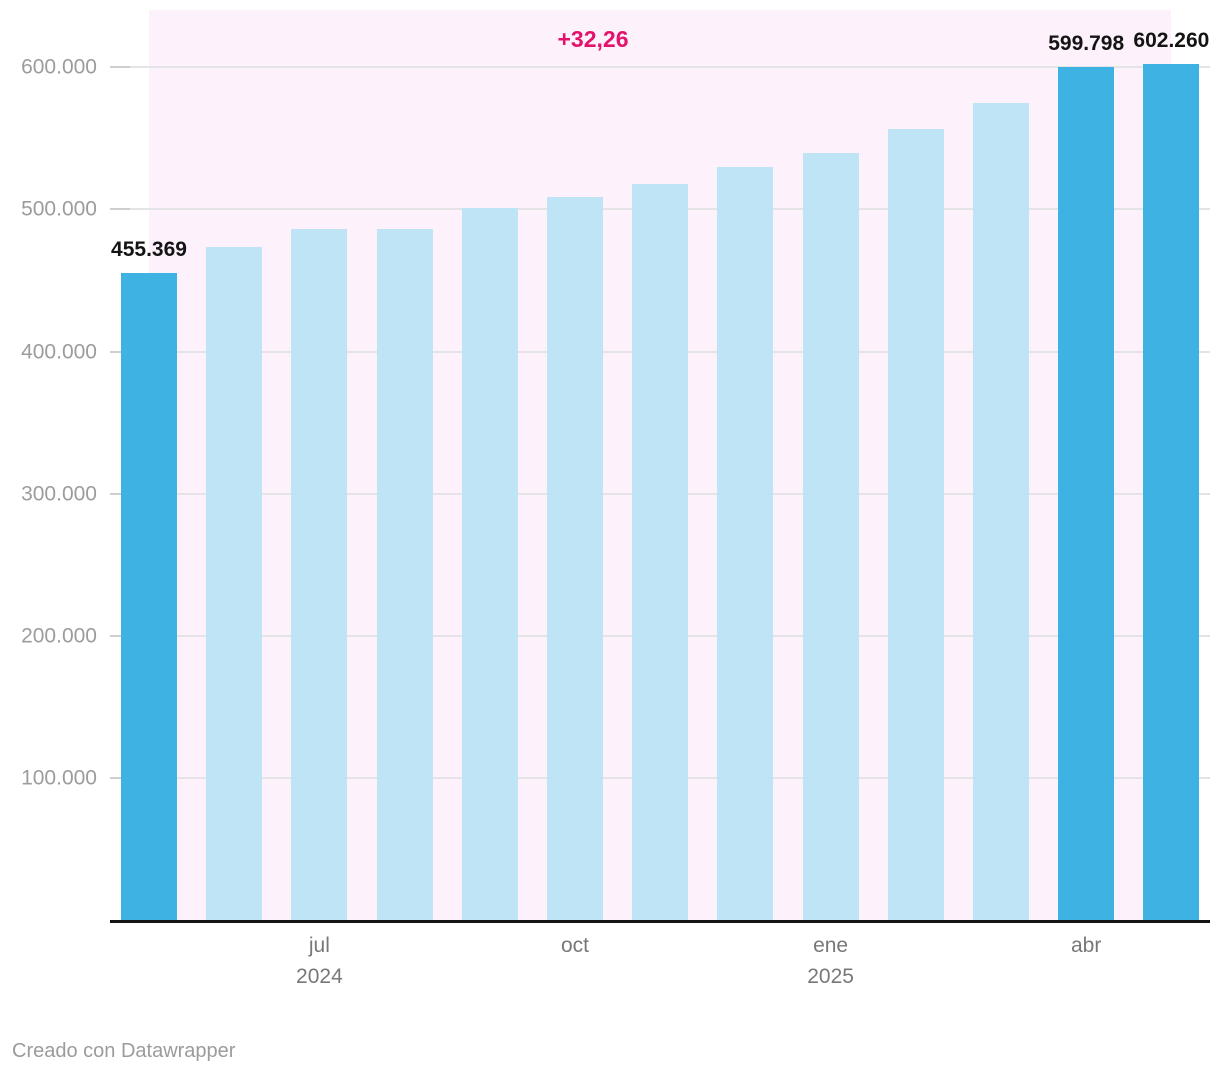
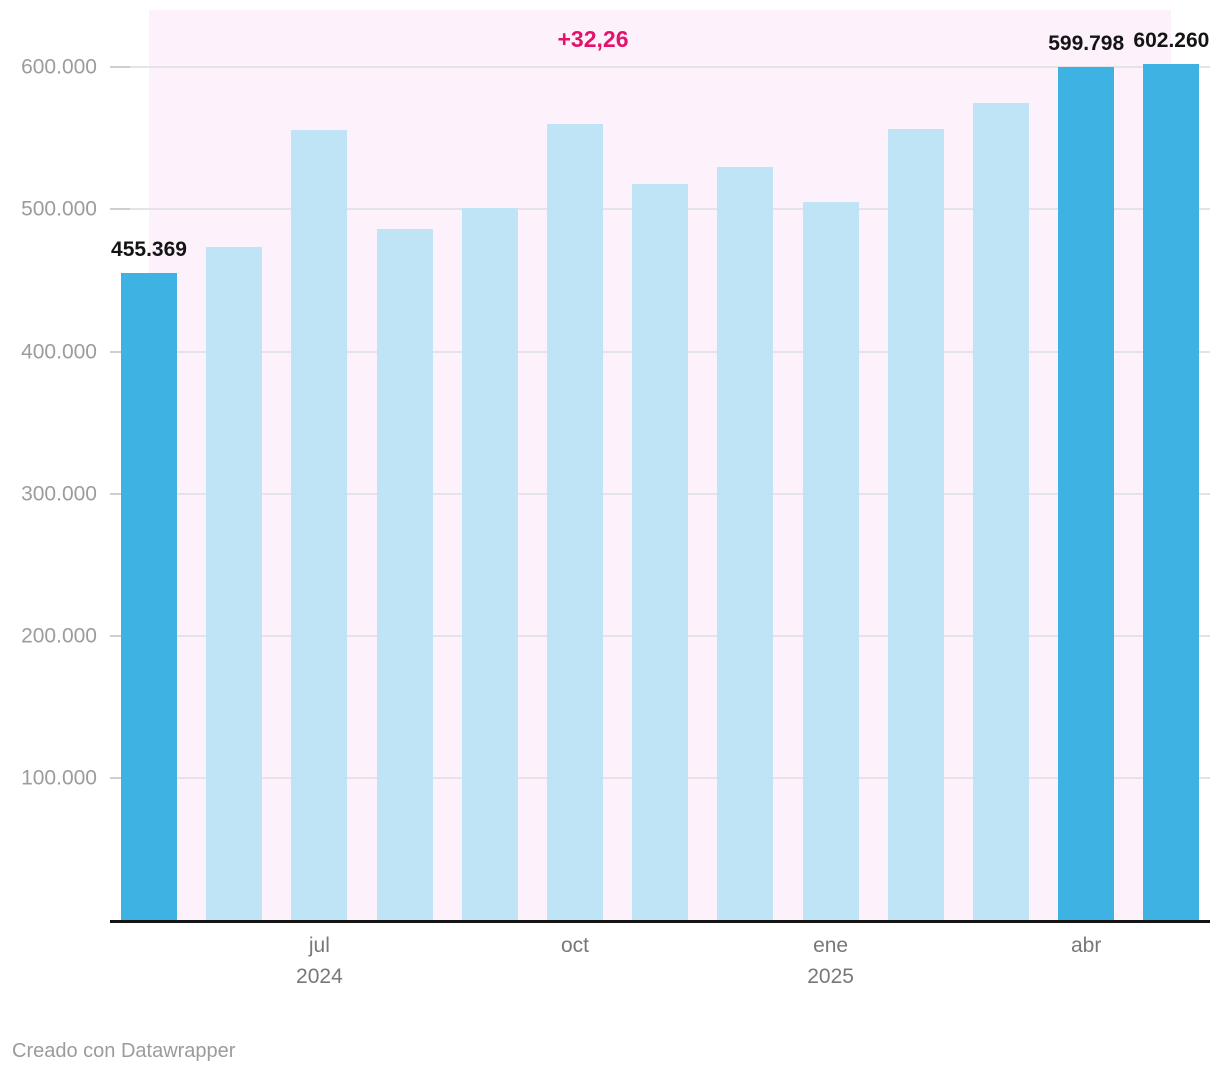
jul: 486000 -> 556000
oct: 509000 -> 560000
ene 2025: 539000 -> 505000
